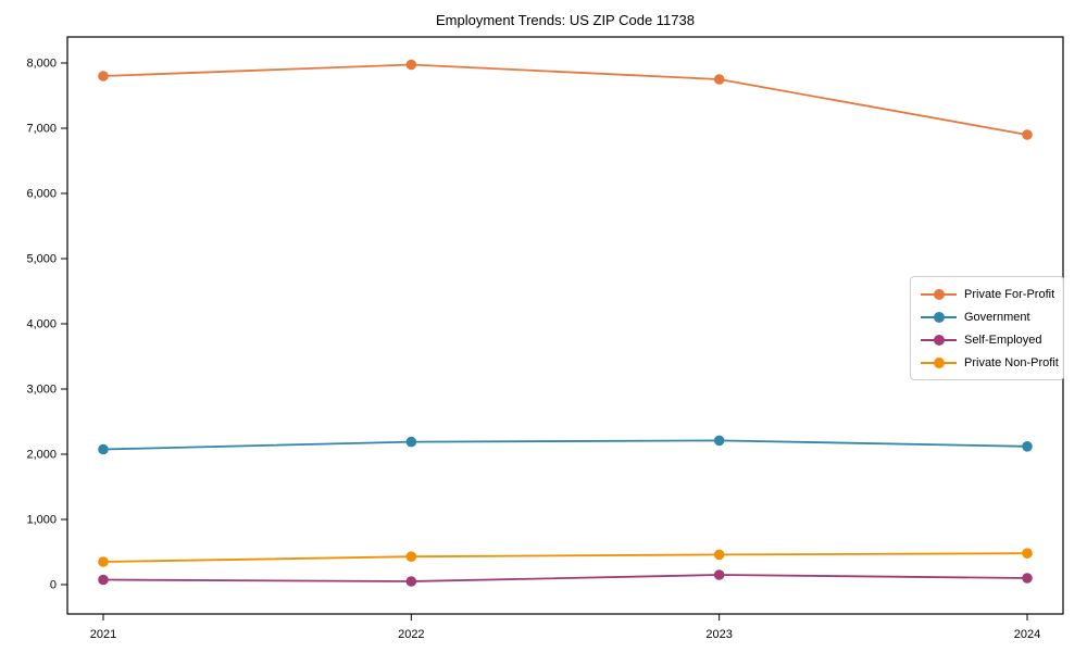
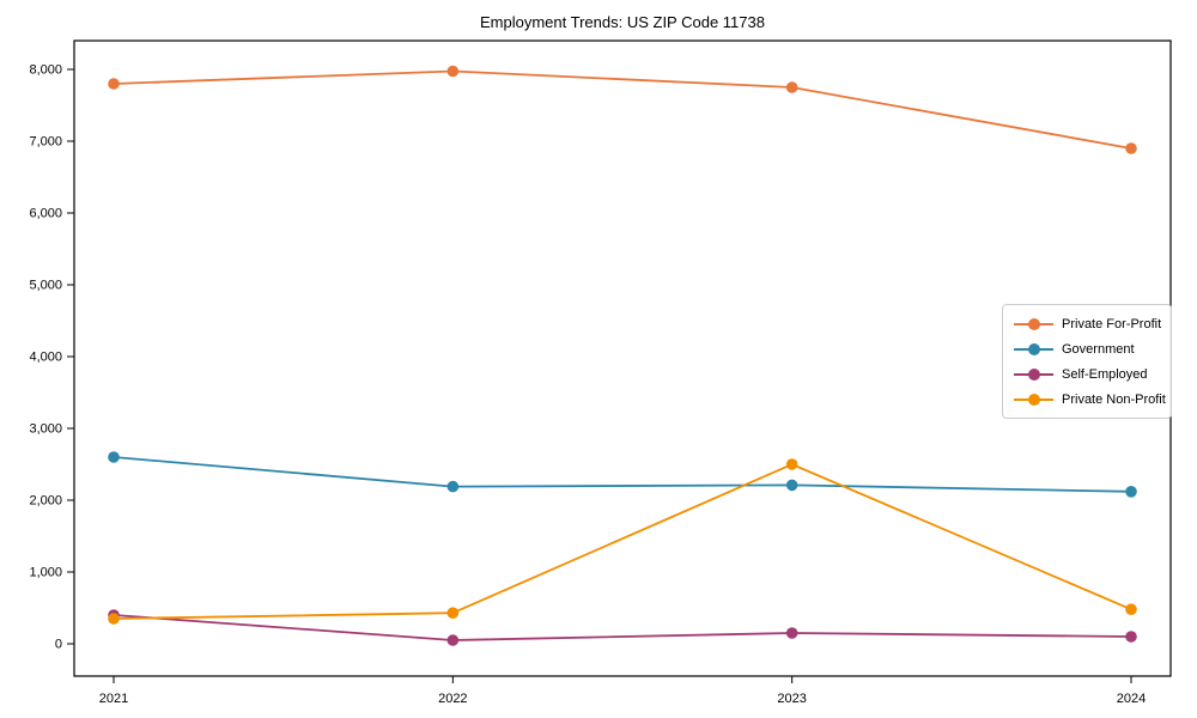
Government/2021: 2100 -> 2600
Self-Employed/2021: 100 -> 400
Private Non-Profit/2023: 500 -> 2500
